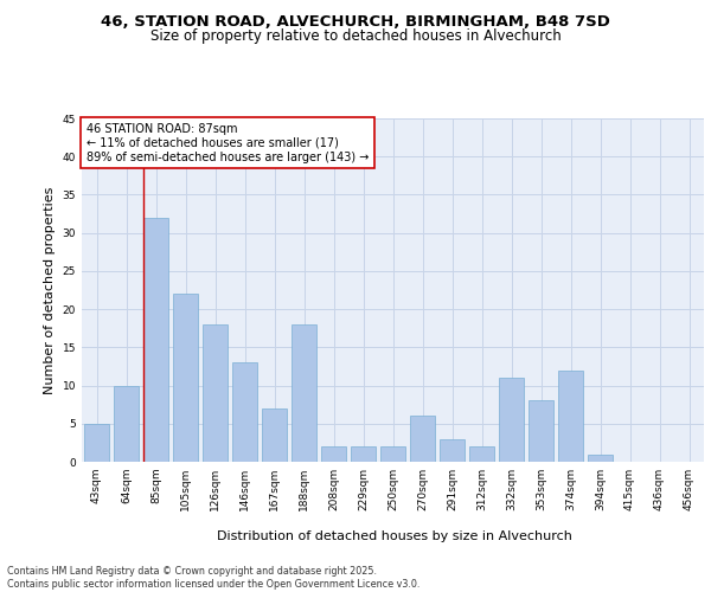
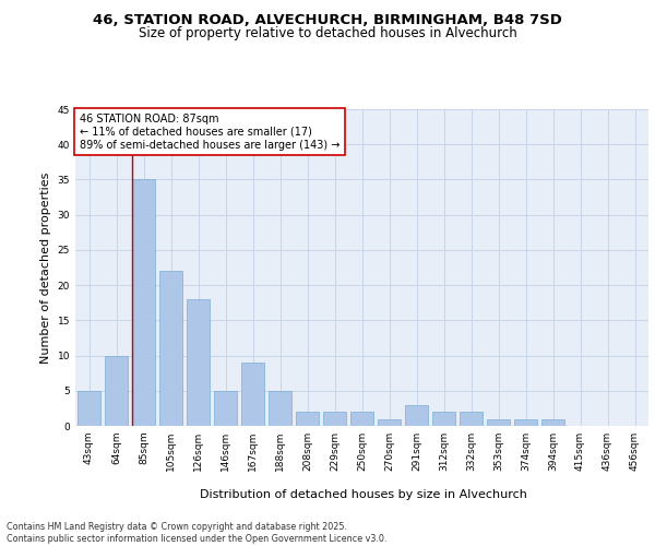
85sqm: 32 -> 35
146sqm: 13 -> 5
167sqm: 7 -> 9
188sqm: 18 -> 5
270sqm: 6 -> 1
332sqm: 11 -> 2
353sqm: 8 -> 1
374sqm: 12 -> 1
